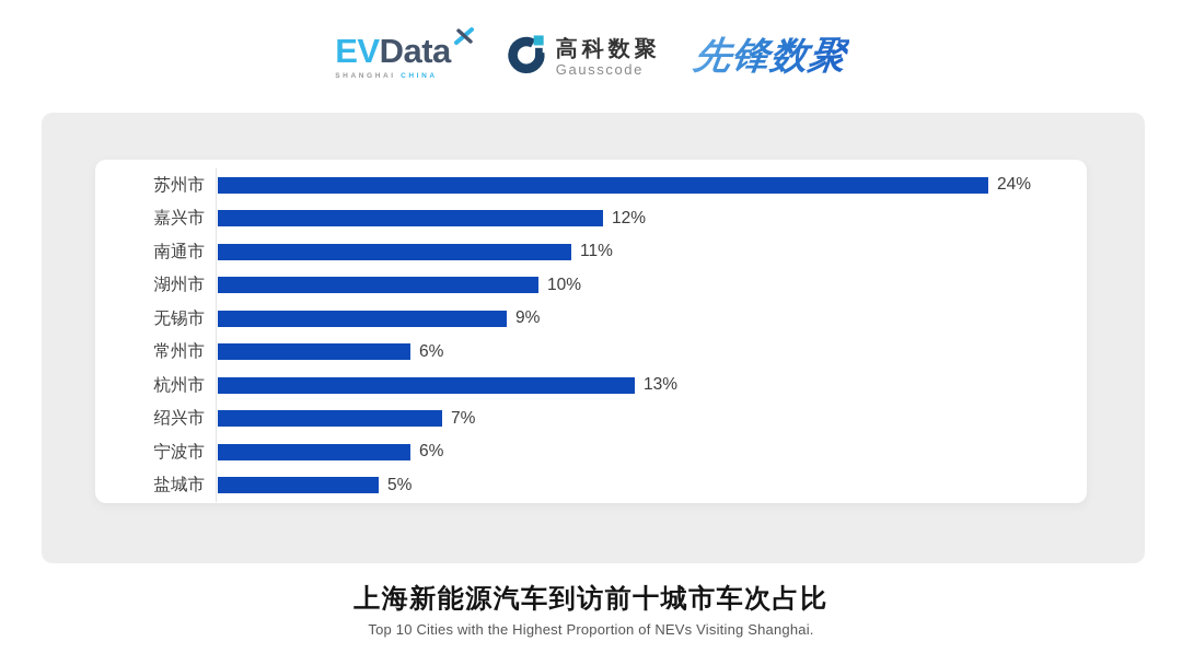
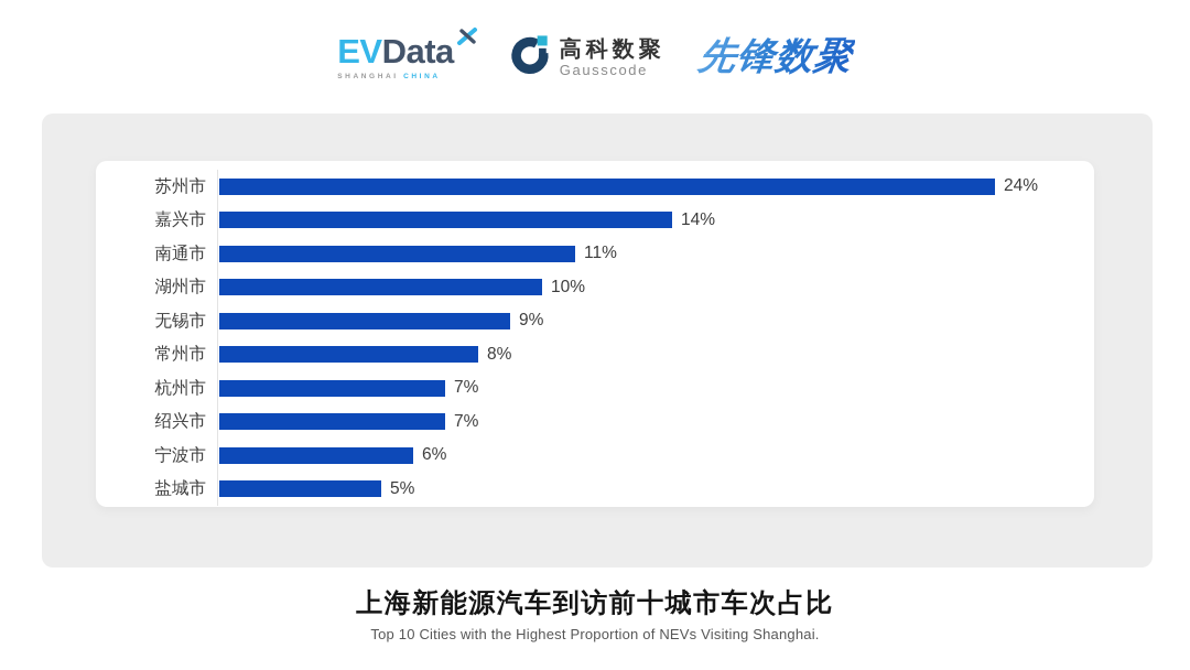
嘉兴市: 12% -> 14%
常州市: 6% -> 8%
杭州市: 13% -> 7%
